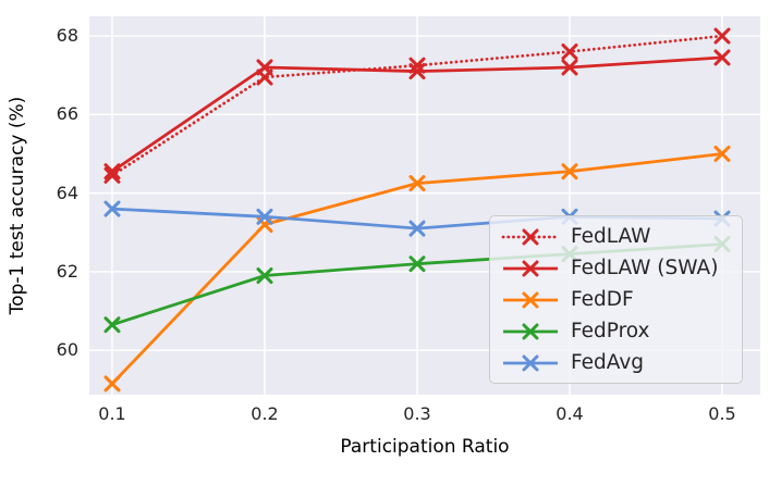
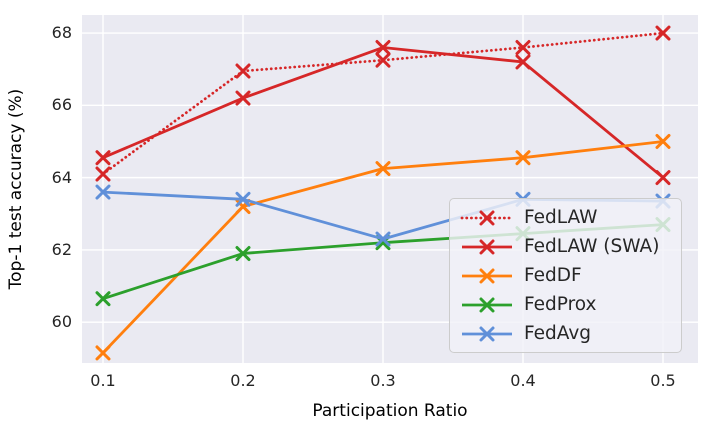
FedLAW/0.1: 64.5 -> 64.1
FedLAW (SWA)/0.2: 67.2 -> 66.2
FedLAW (SWA)/0.3: 67.1 -> 67.6
FedAvg/0.3: 63.1 -> 62.3
FedLAW (SWA)/0.5: 67.5 -> 64.0
